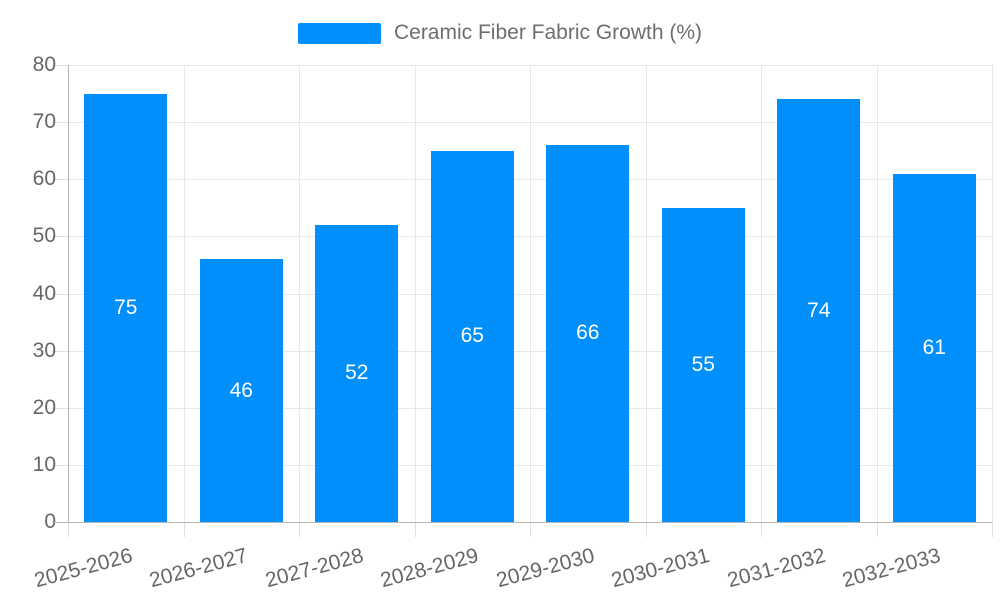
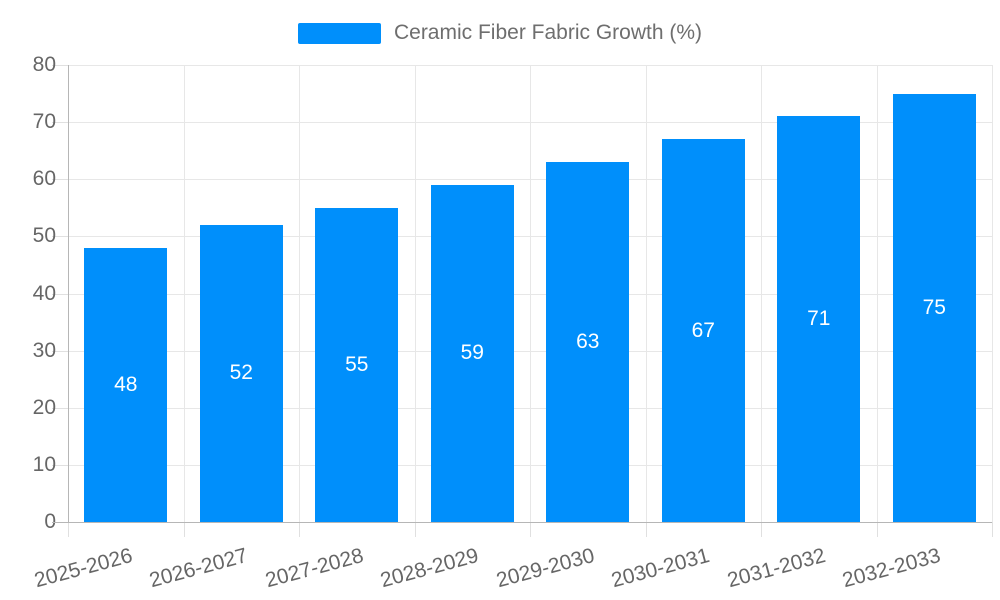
2025-2026: 75 -> 48
2026-2027: 46 -> 52
2027-2028: 52 -> 55
2028-2029: 65 -> 59
2029-2030: 66 -> 63
2030-2031: 55 -> 67
2031-2032: 74 -> 71
2032-2033: 61 -> 75
